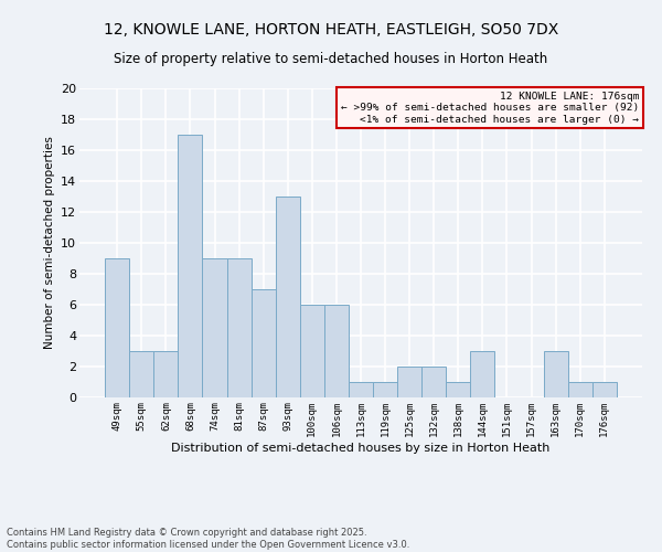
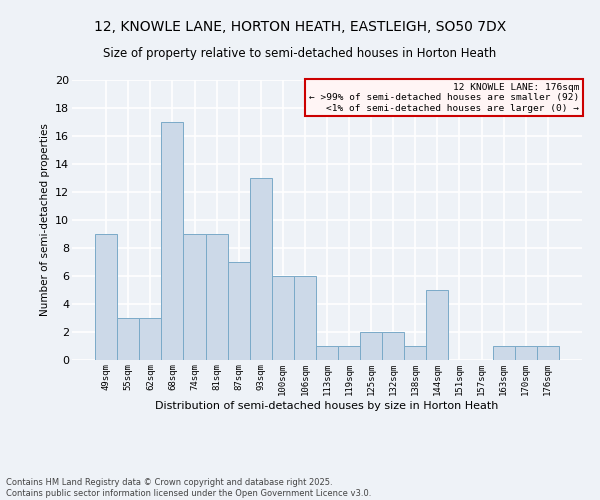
144sqm: 3 -> 5
163sqm: 3 -> 1
